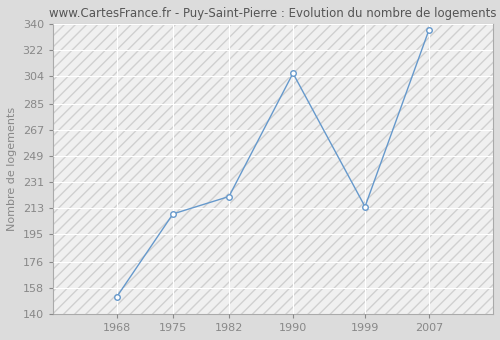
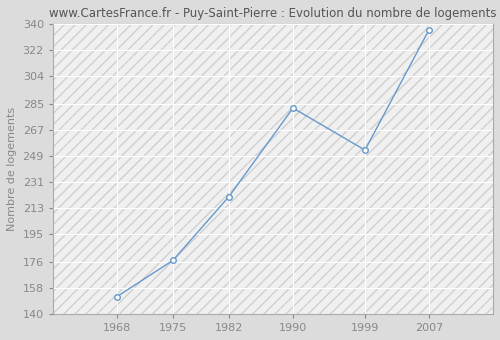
1975: 209 -> 177
1990: 306 -> 282
1999: 214 -> 253
